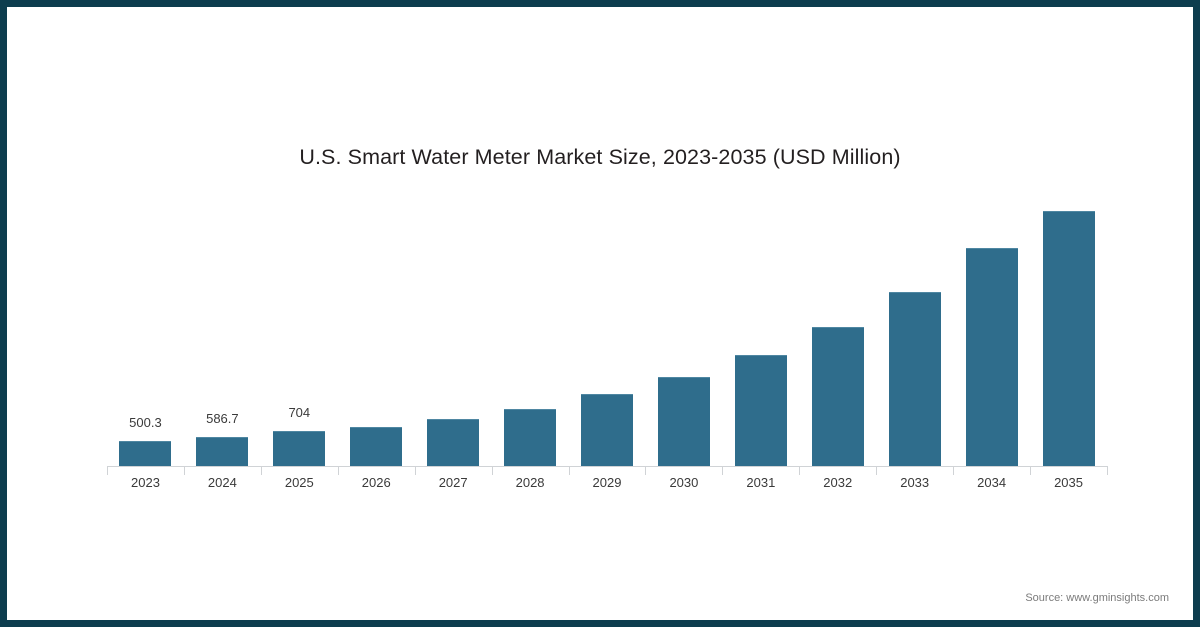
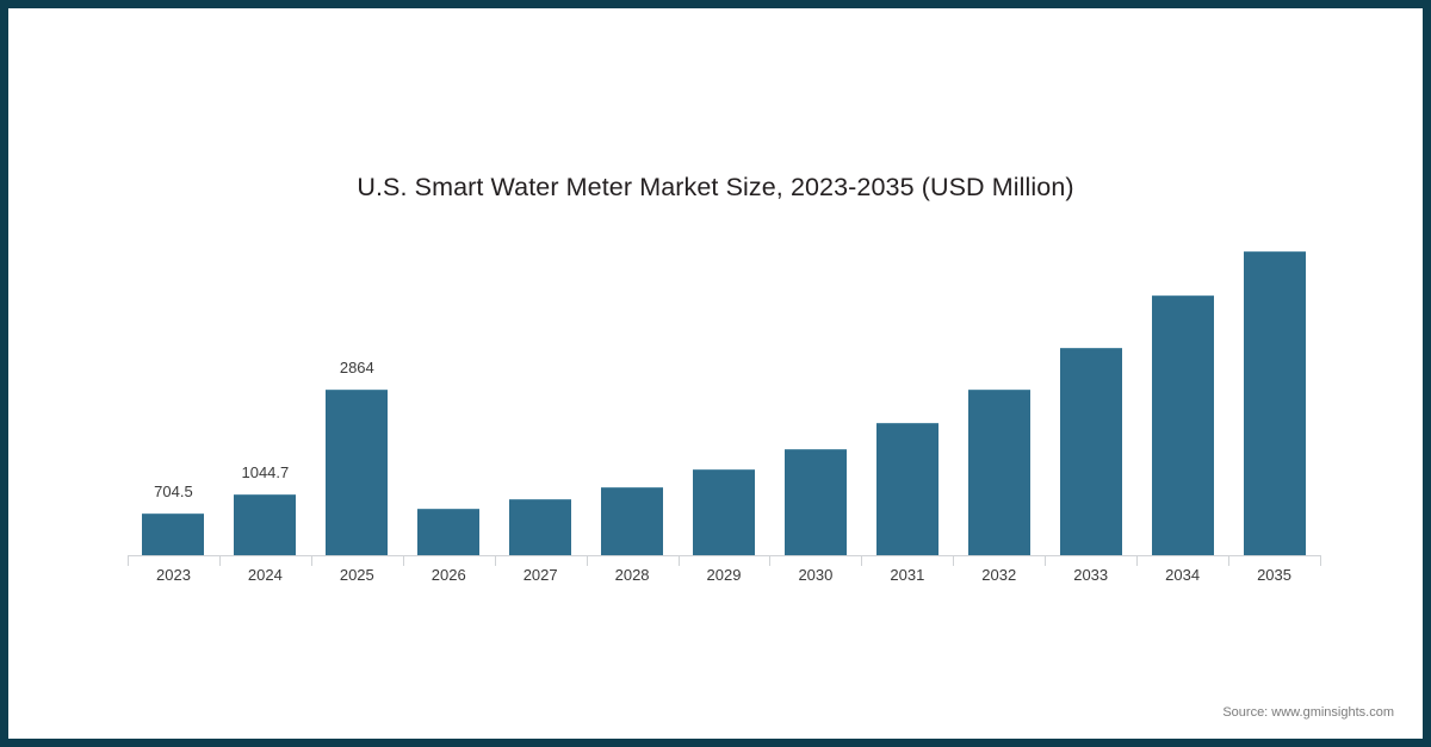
2023: 500.3 -> 704.5
2024: 586.7 -> 1044.7
2025: 704 -> 2864
